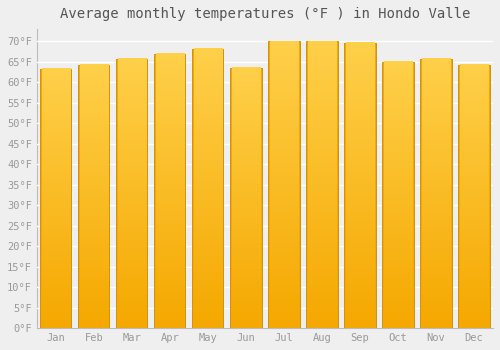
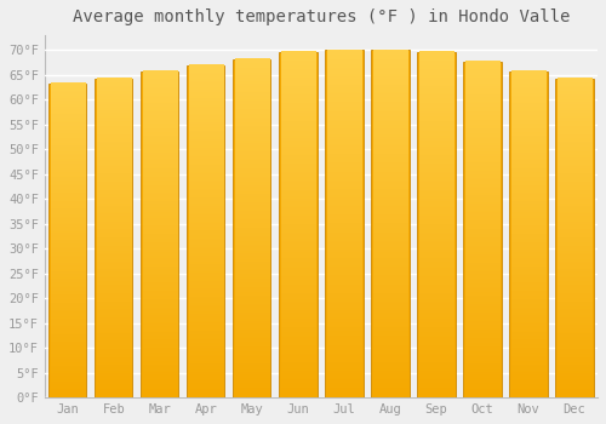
Jun: 63.5°F -> 69.6°F
Oct: 65.0°F -> 67.7°F
